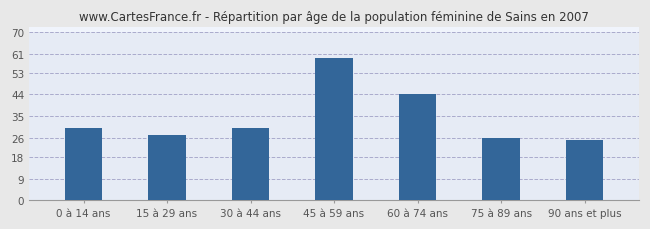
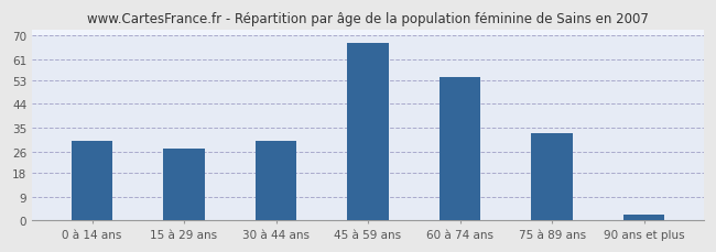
45 à 59 ans: 59 -> 67
60 à 74 ans: 44 -> 54
75 à 89 ans: 26 -> 33
90 ans et plus: 25 -> 2
